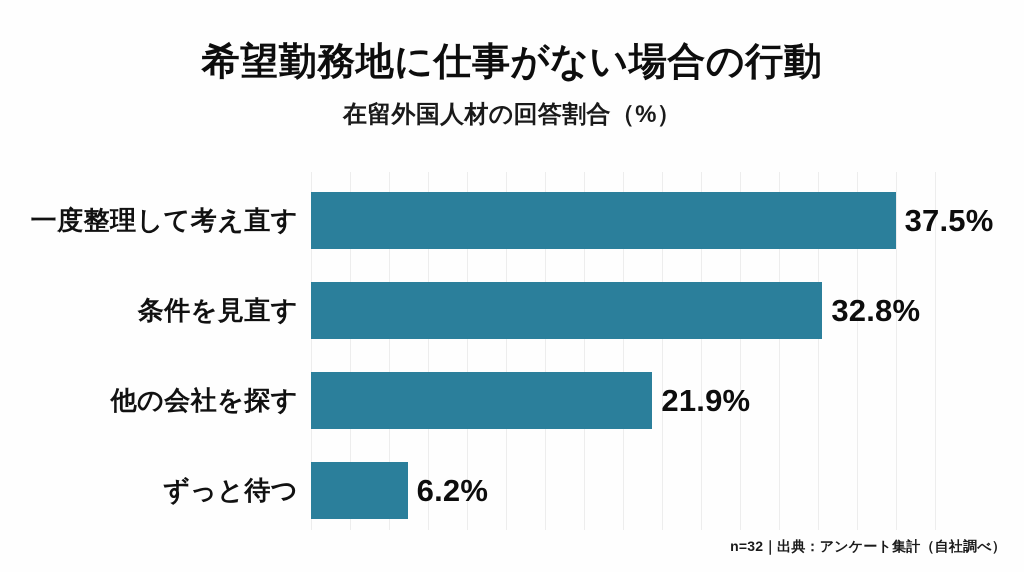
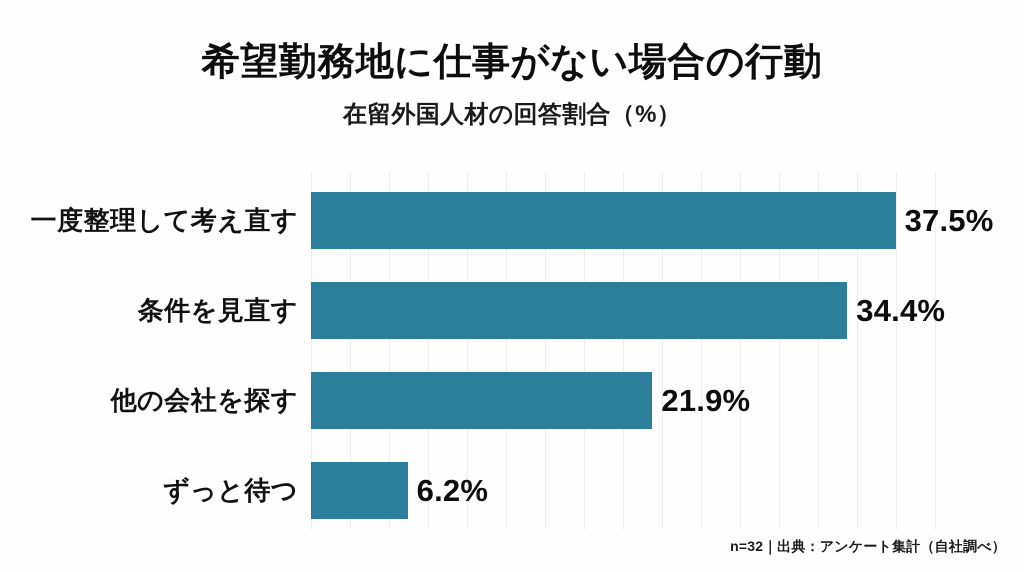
条件を見直す: 32.8% -> 34.4%
